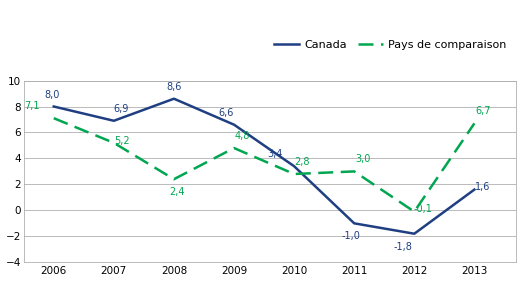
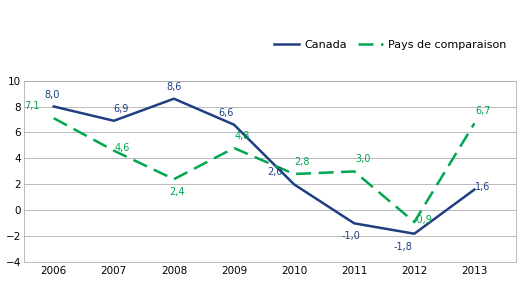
Pays de comparaison/2007: 5,2 -> 4,6
Canada/2010: 3,4 -> 2,0
Pays de comparaison/2012: -0,1 -> -0,9
